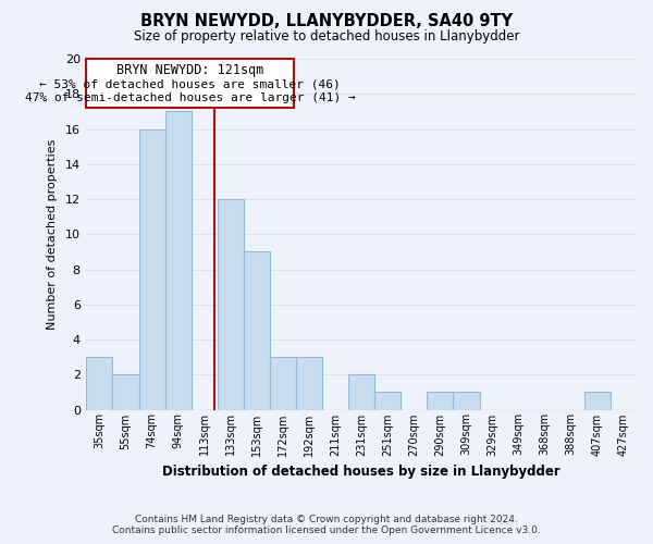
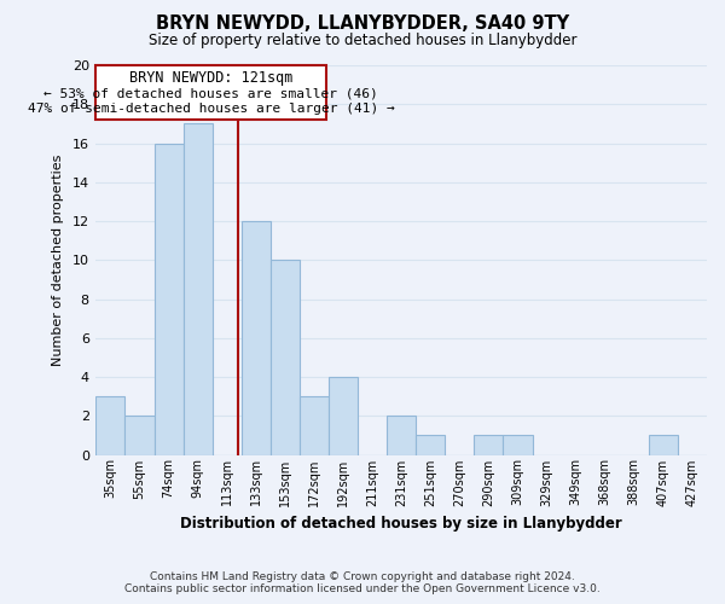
153sqm: 9 -> 10
192sqm: 3 -> 4
